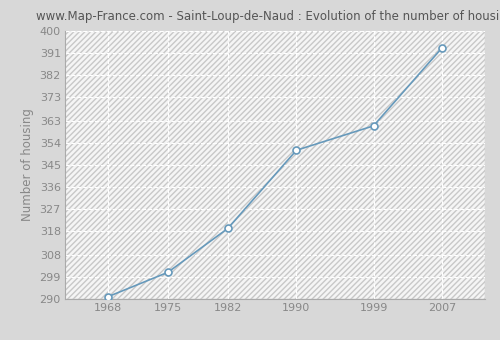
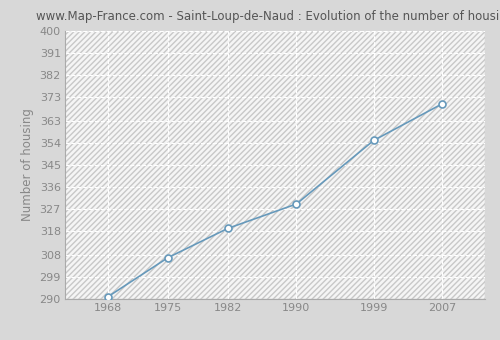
1975: 301 -> 307
1990: 351 -> 329
1999: 361 -> 355
2007: 393 -> 370
